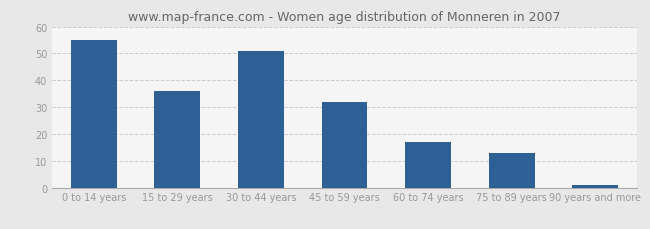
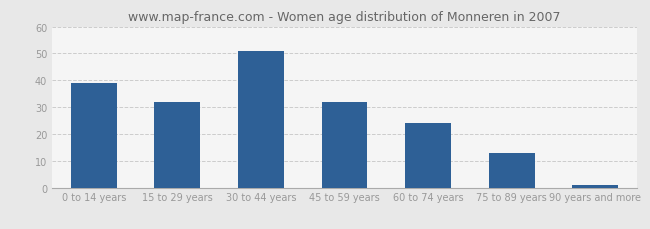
0 to 14 years: 55 -> 39
15 to 29 years: 36 -> 32
60 to 74 years: 17 -> 24
